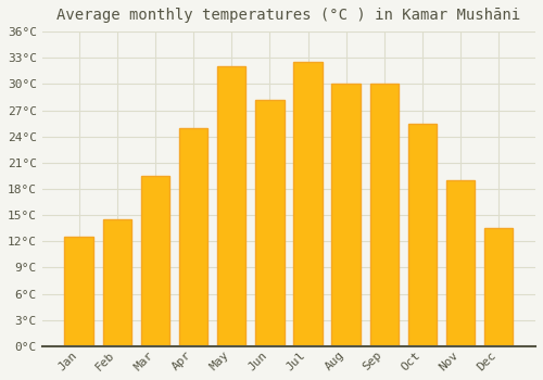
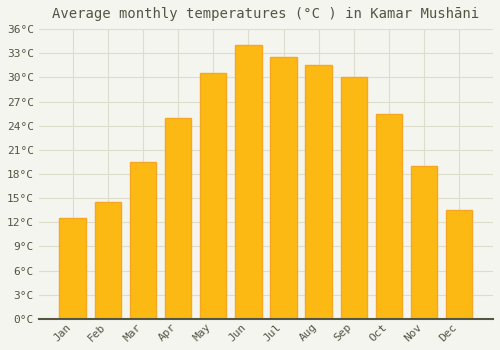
May: 32.0°C -> 30.5°C
Jun: 28.2°C -> 34.0°C
Aug: 30.0°C -> 31.5°C
